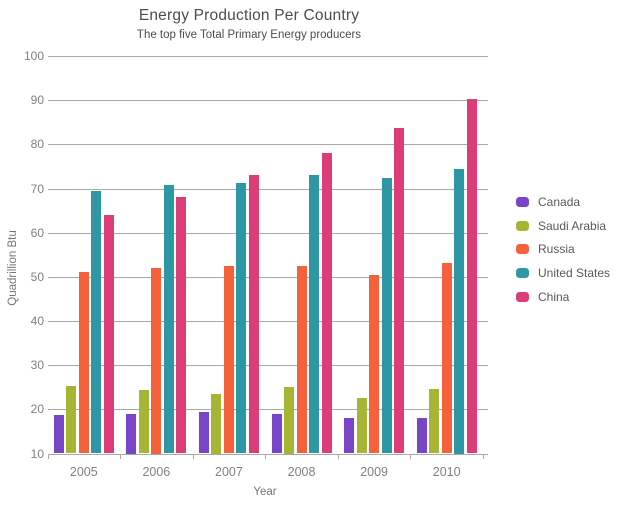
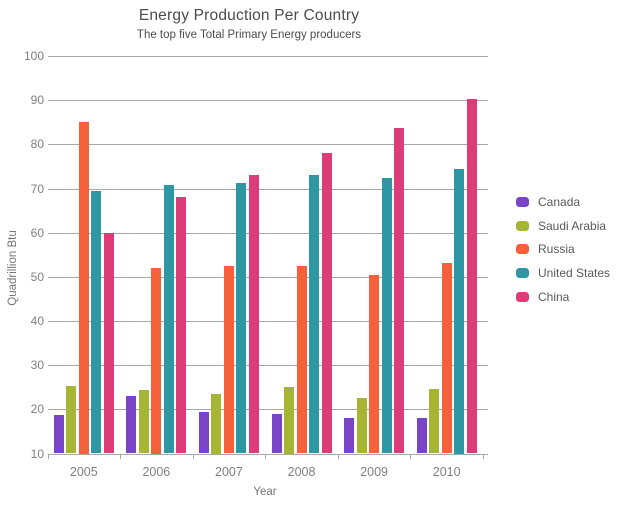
Russia/2005: 51 -> 85
China/2005: 64 -> 60
Canada/2006: 19 -> 23
